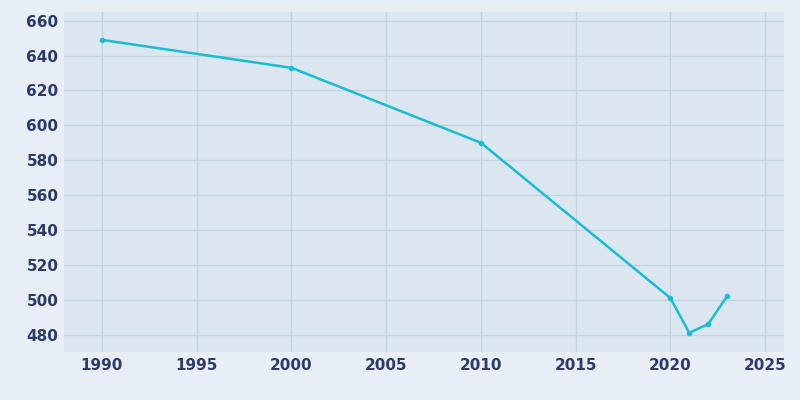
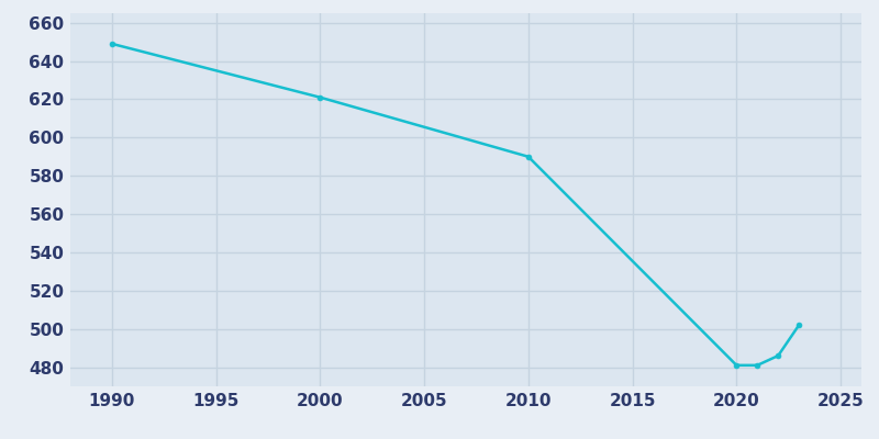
2000: 633 -> 621
2020: 501 -> 481
